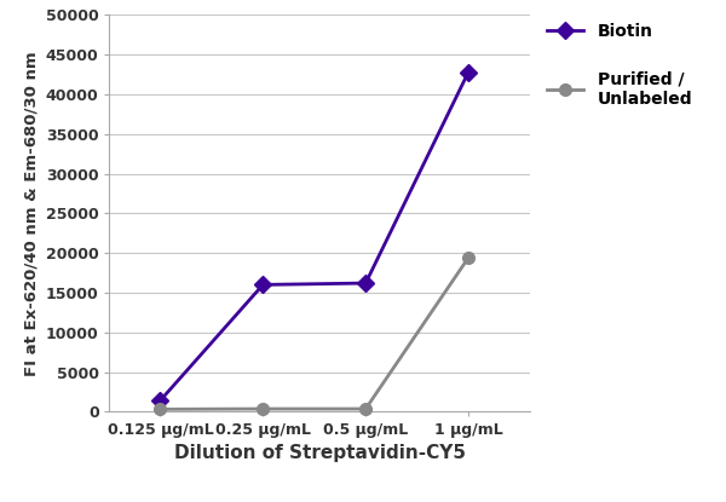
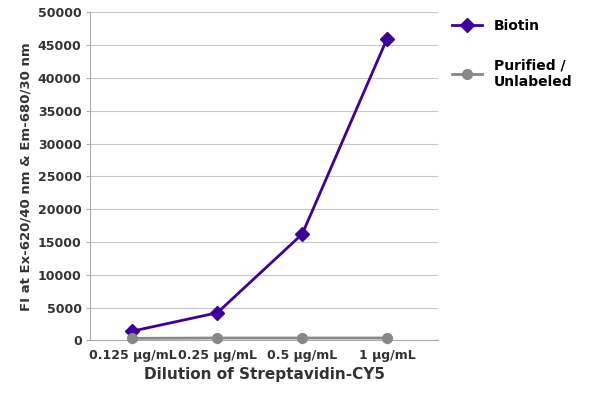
Biotin/0.25 μg/mL: 16000 -> 4200
Biotin/1 μg/mL: 42800 -> 46000
Purified / Unlabeled/1 μg/mL: 19400 -> 400
